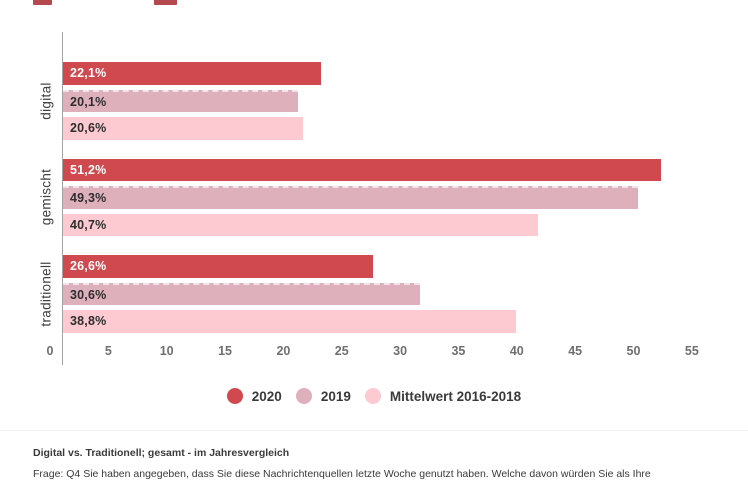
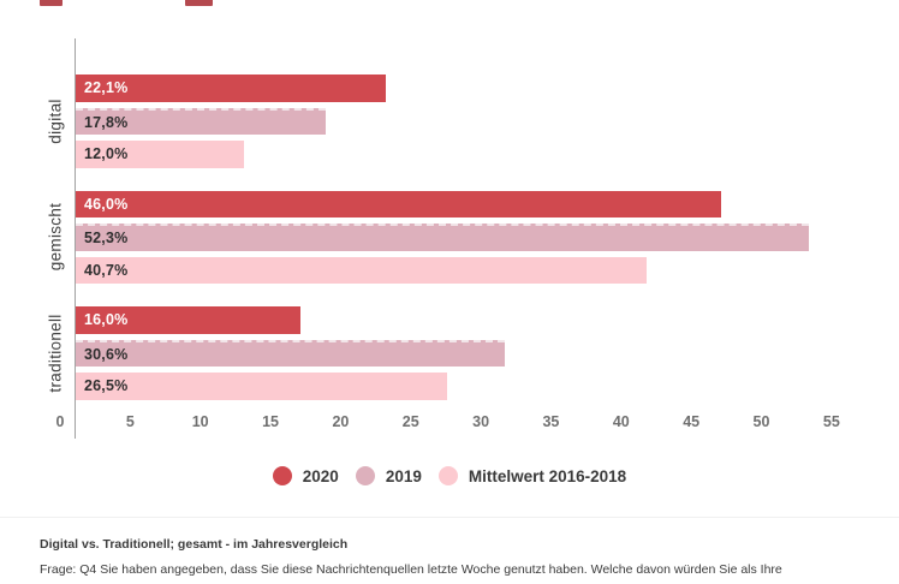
2019/digital: 20,1% -> 17,8%
Mittelwert 2016-2018/digital: 20,6% -> 12,0%
2020/gemischt: 51,2% -> 46,0%
2019/gemischt: 49,3% -> 52,3%
2020/traditionell: 26,6% -> 16,0%
Mittelwert 2016-2018/traditionell: 38,8% -> 26,5%
